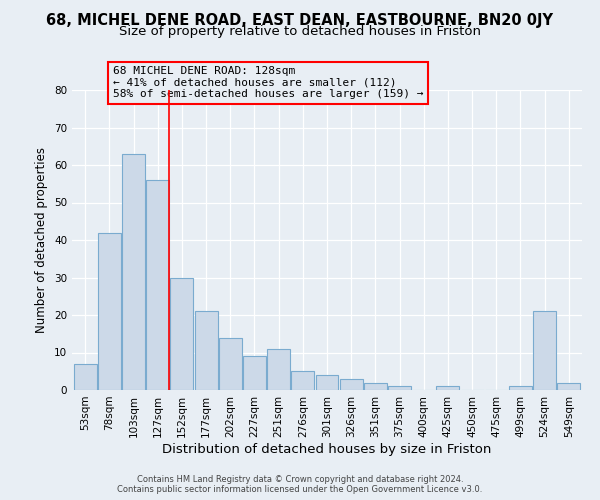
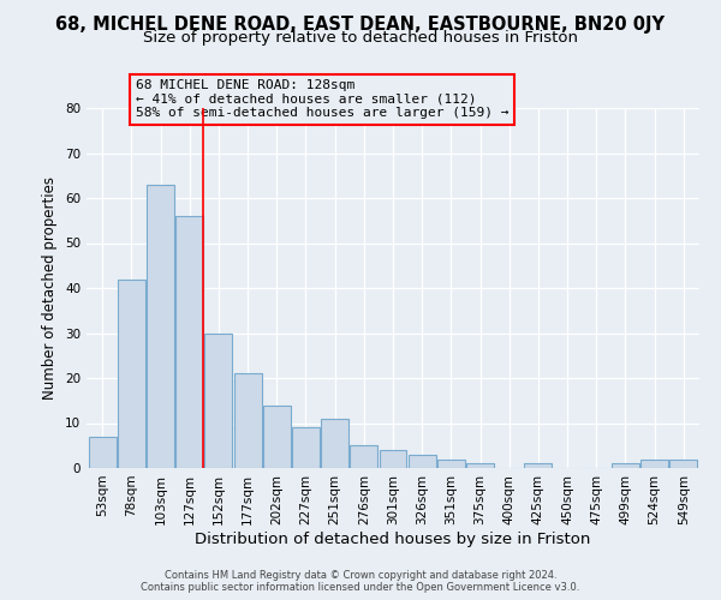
524sqm: 21 -> 2
